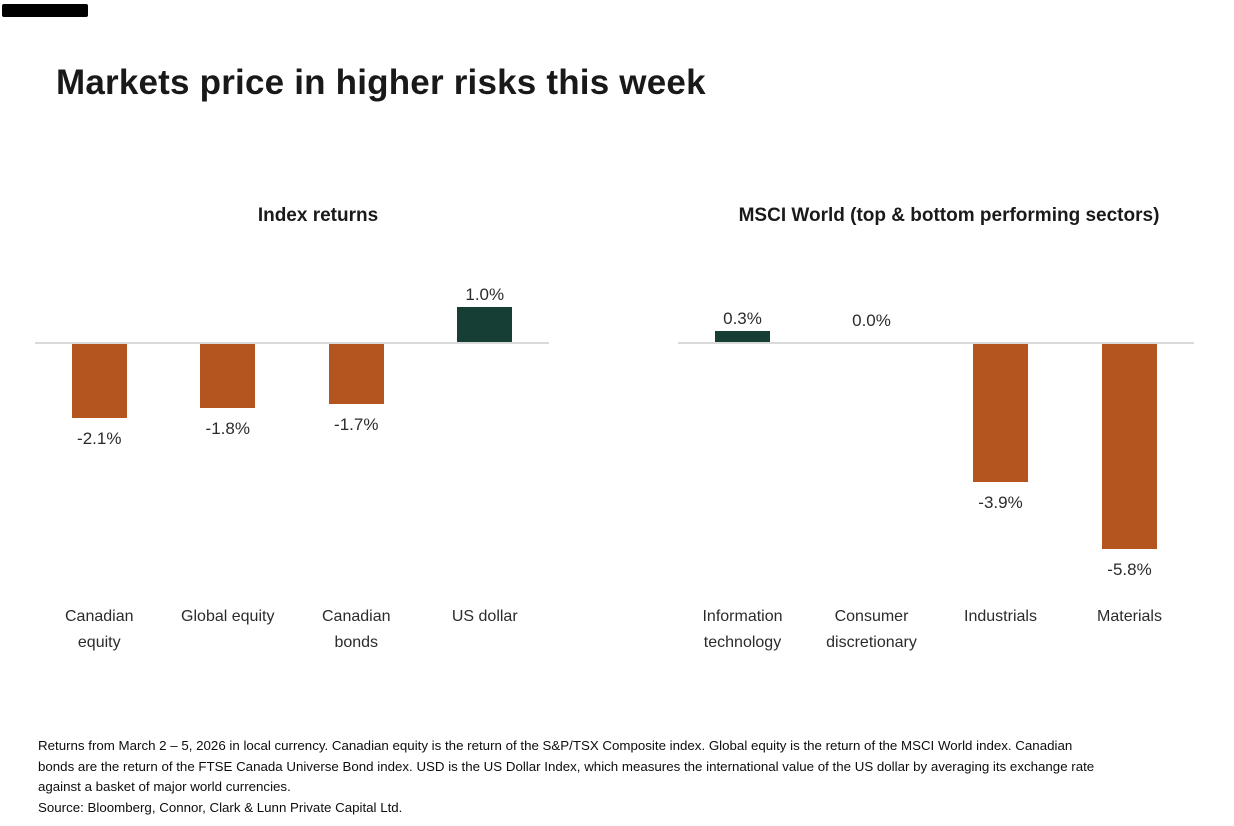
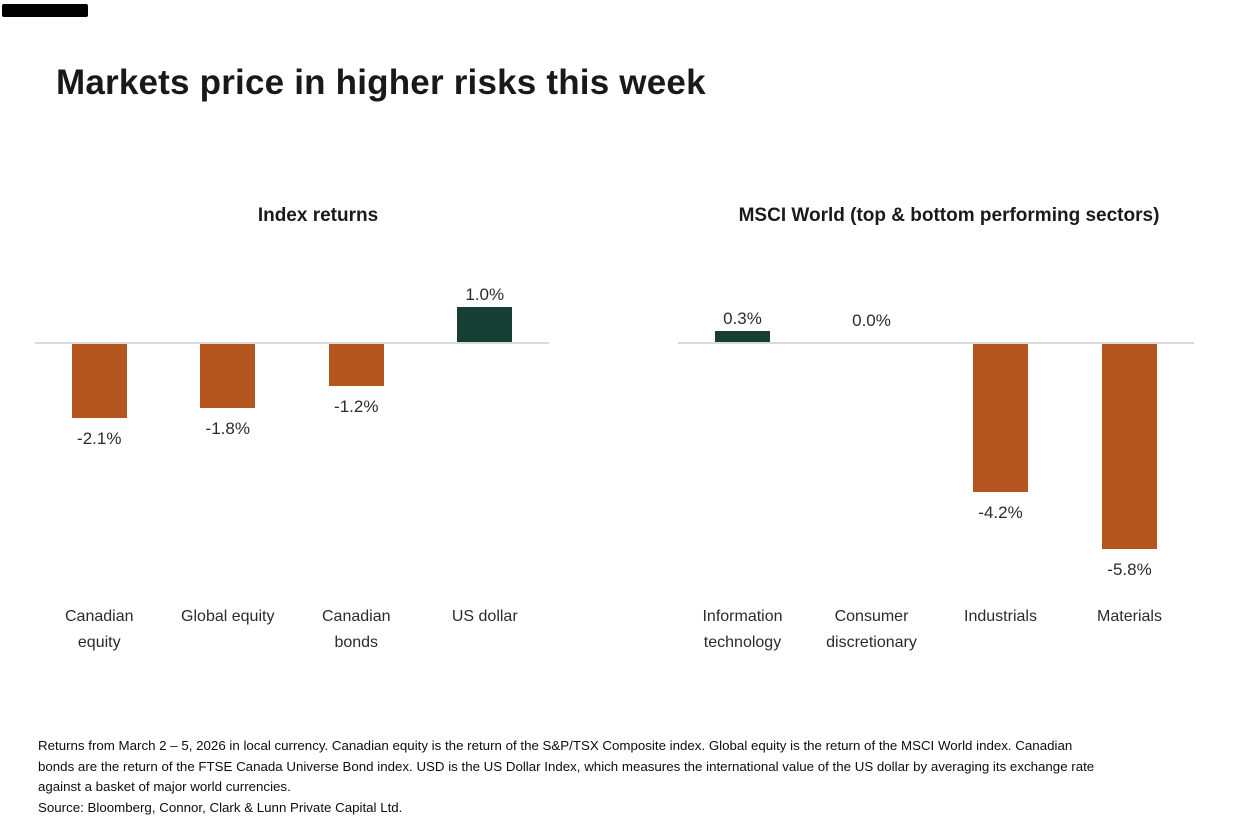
Index returns/Canadian bonds: -1.7% -> -1.2%
MSCI World (top & bottom performing sectors)/Industrials: -3.9% -> -4.2%
